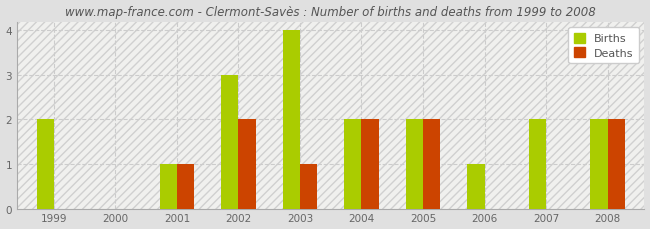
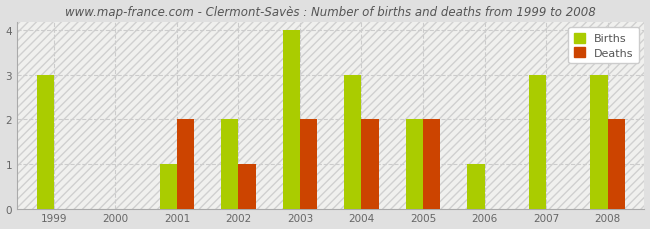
Births/1999: 2 -> 3
Deaths/2001: 1 -> 2
Births/2002: 3 -> 2
Deaths/2002: 2 -> 1
Deaths/2003: 1 -> 2
Births/2004: 2 -> 3
Births/2007: 2 -> 3
Births/2008: 2 -> 3
